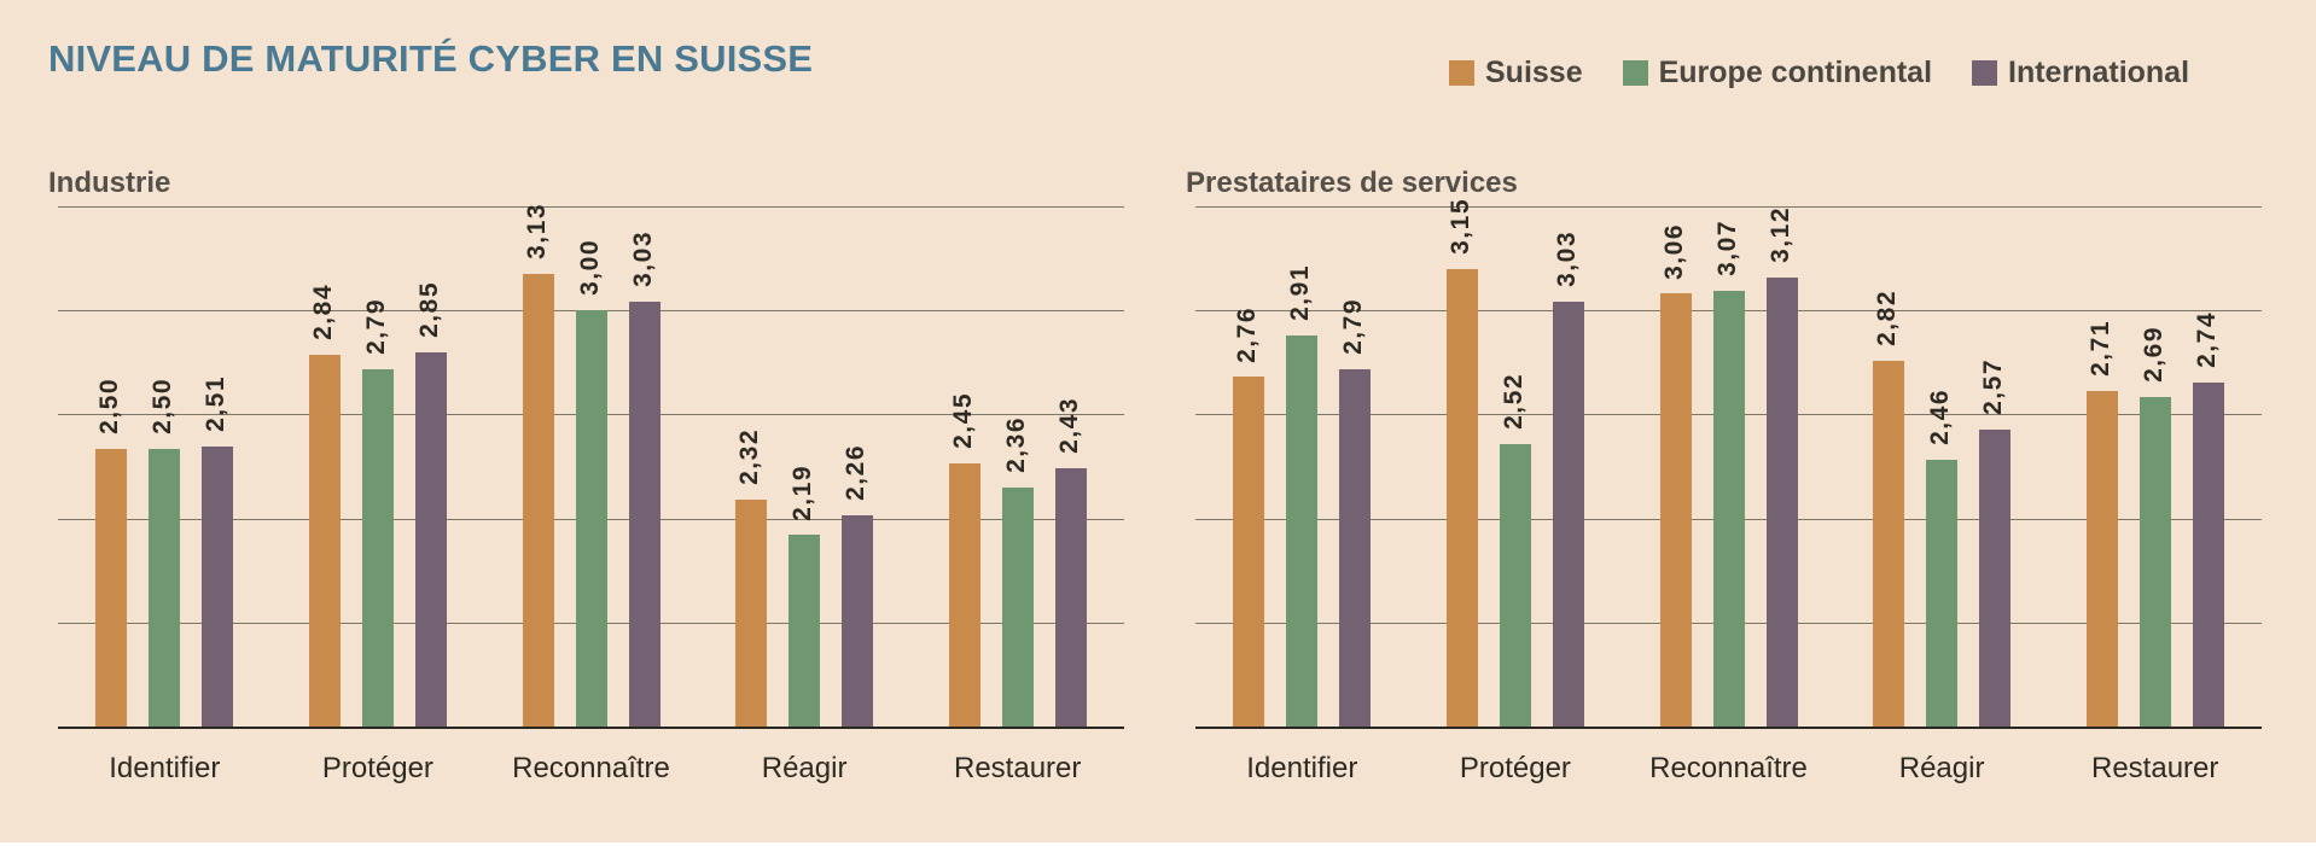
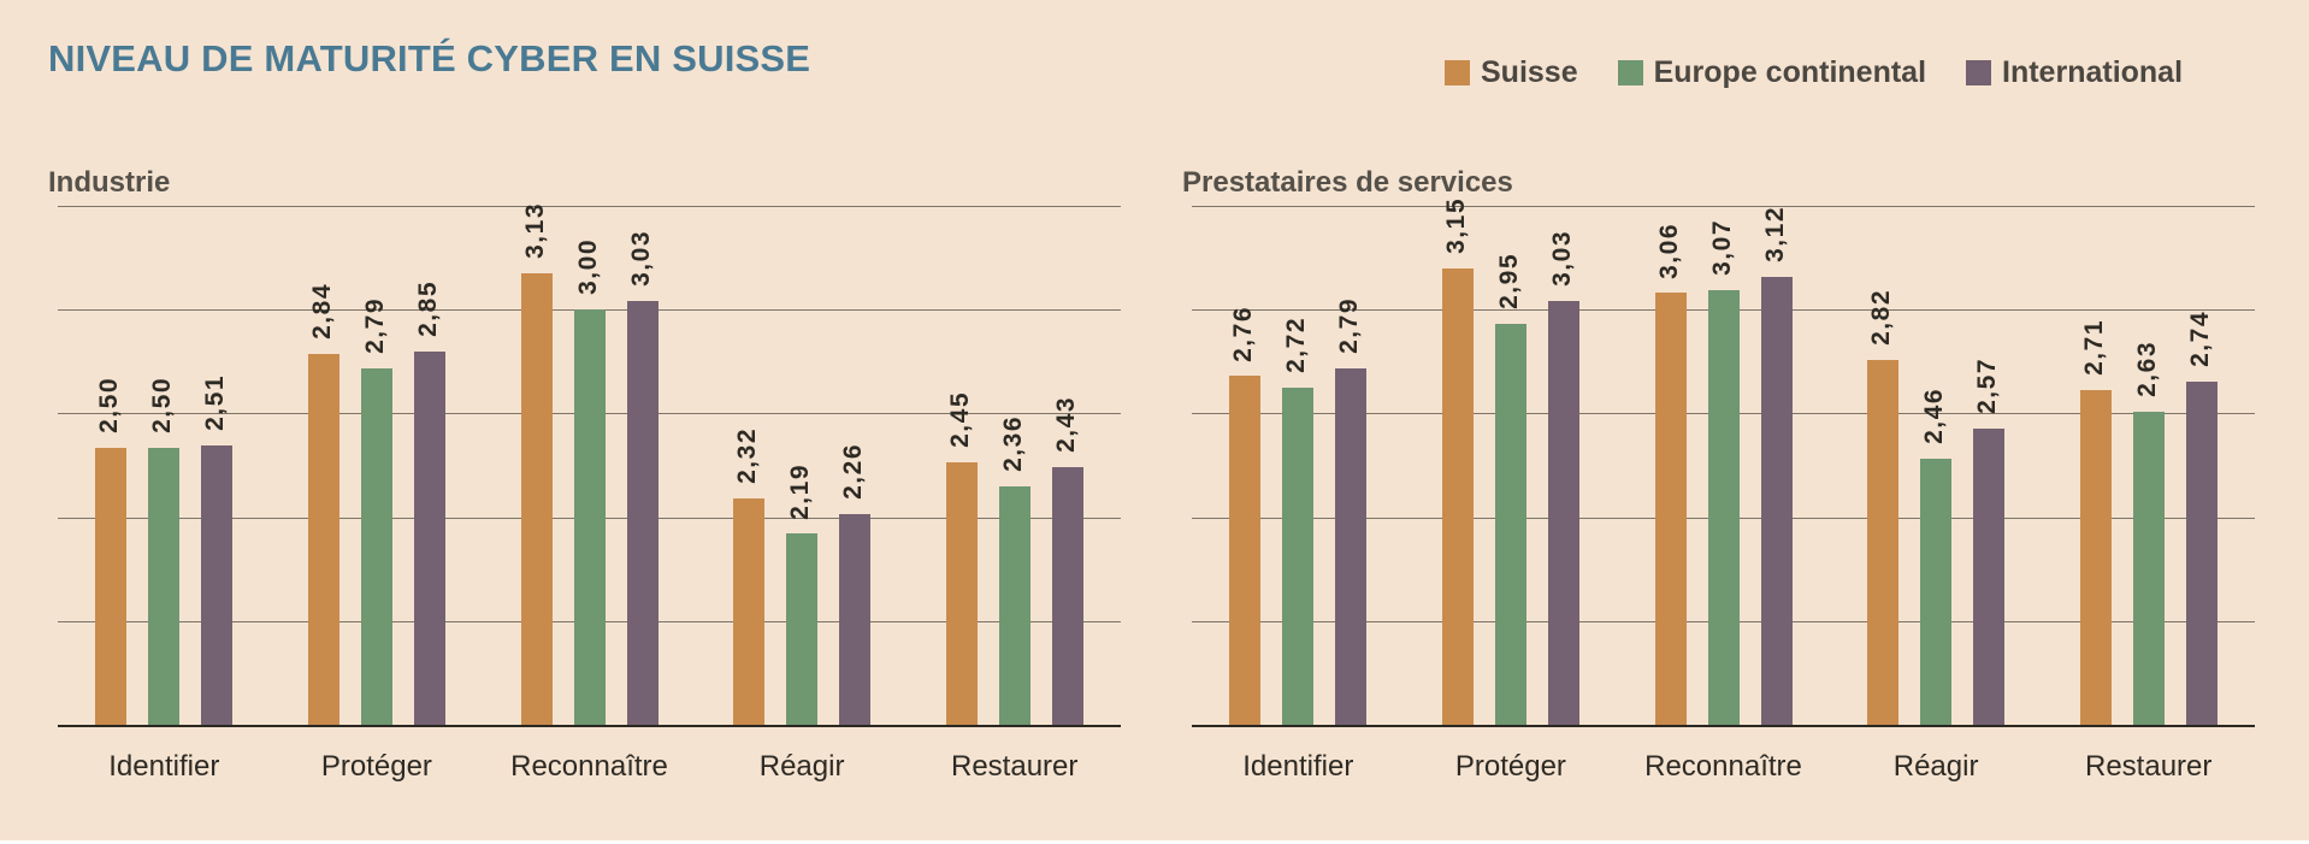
Prestataires de services/Europe continental/Identifier: 2,91 -> 2,72
Prestataires de services/Europe continental/Protéger: 2,52 -> 2,95
Prestataires de services/Europe continental/Restaurer: 2,69 -> 2,63
